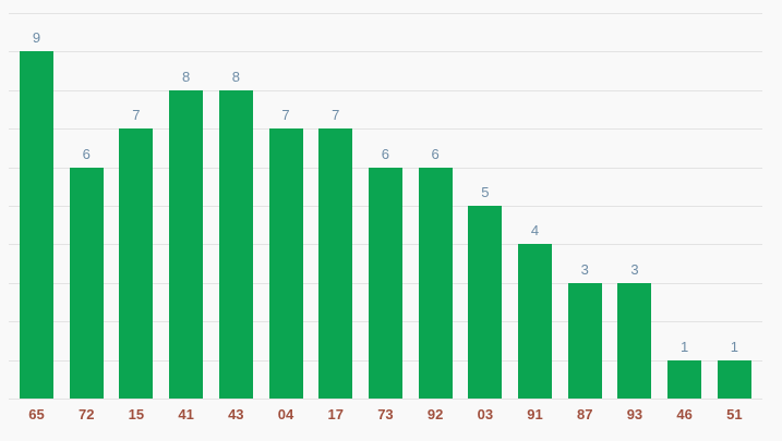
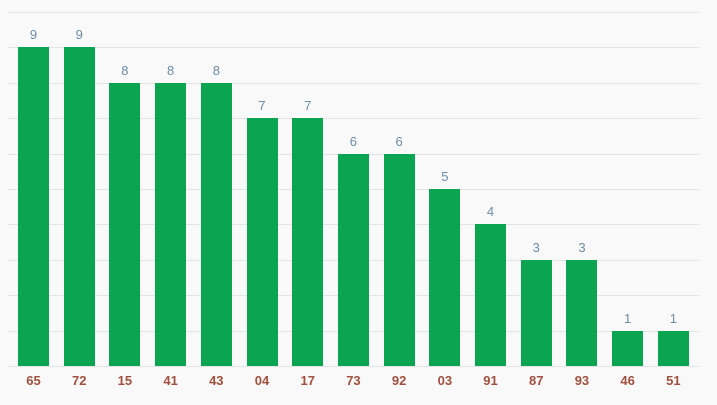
72: 6 -> 9
15: 7 -> 8
